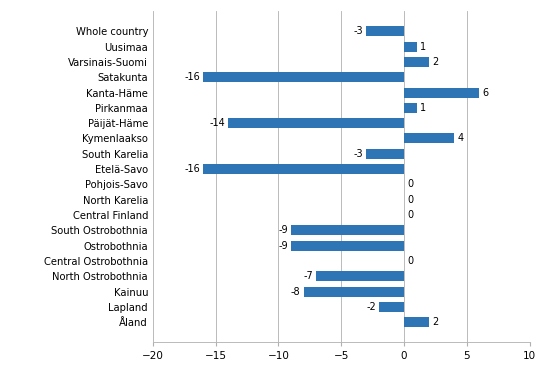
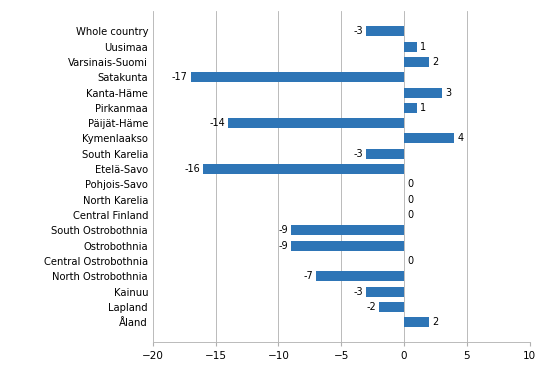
Satakunta: -16 -> -17
Kanta-Häme: 6 -> 3
Kainuu: -8 -> -3
